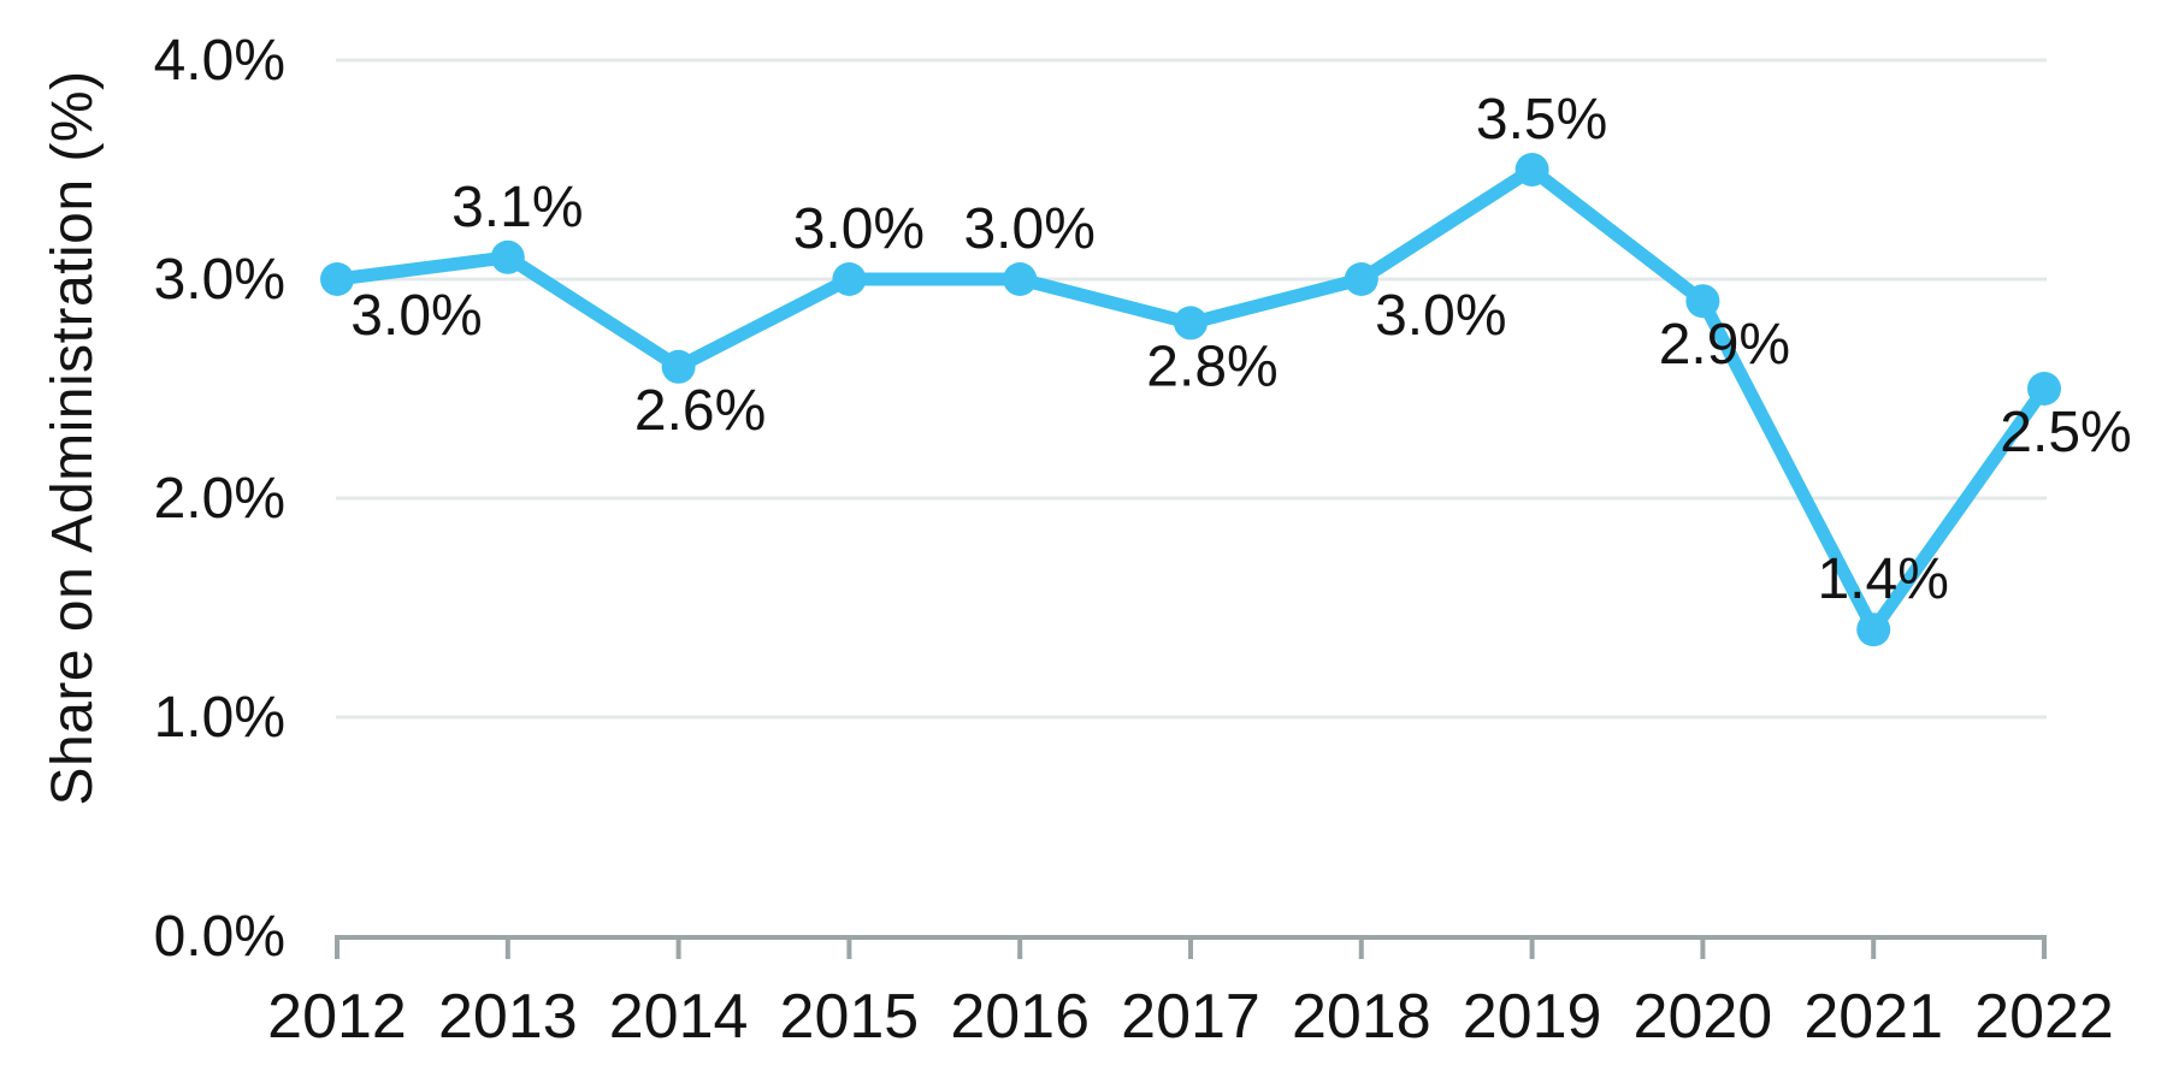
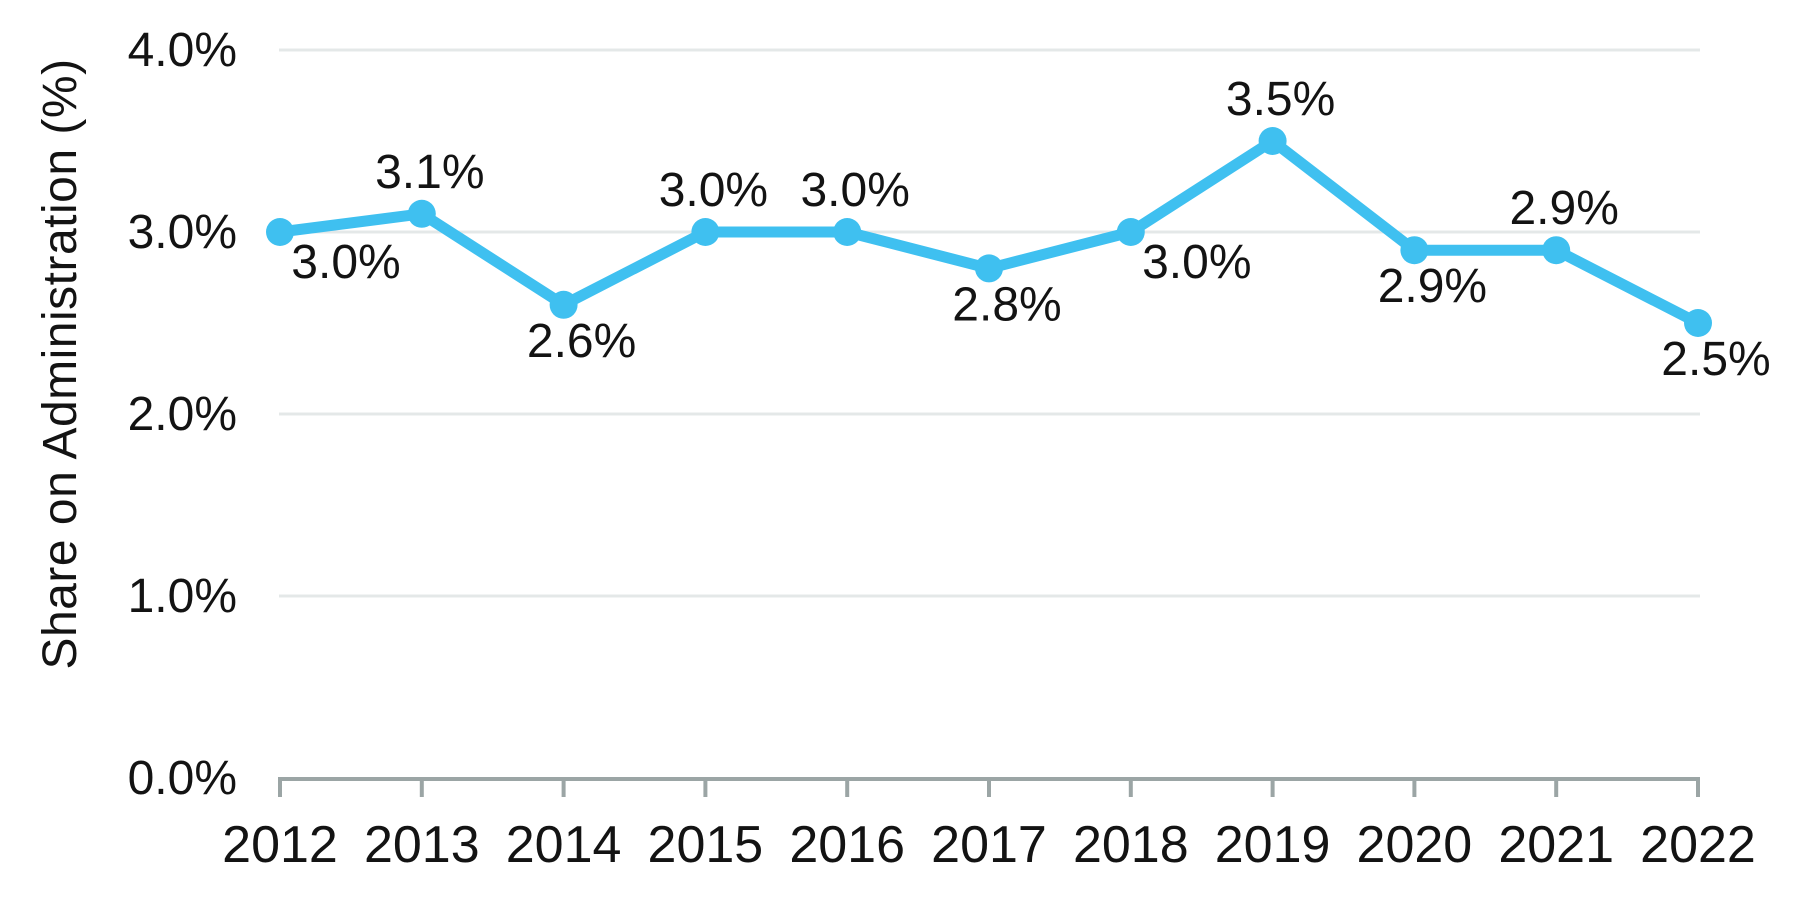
2021: 1.4% -> 2.9%
